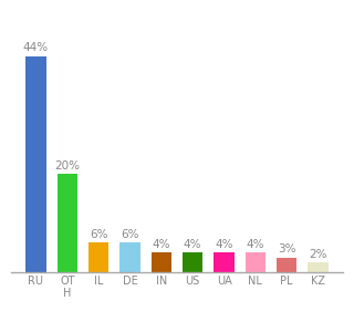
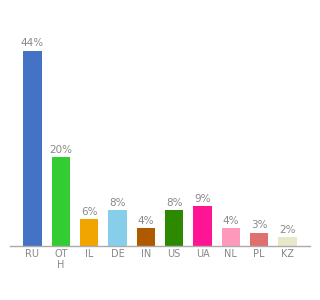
DE: 6% -> 8%
US: 4% -> 8%
UA: 4% -> 9%
